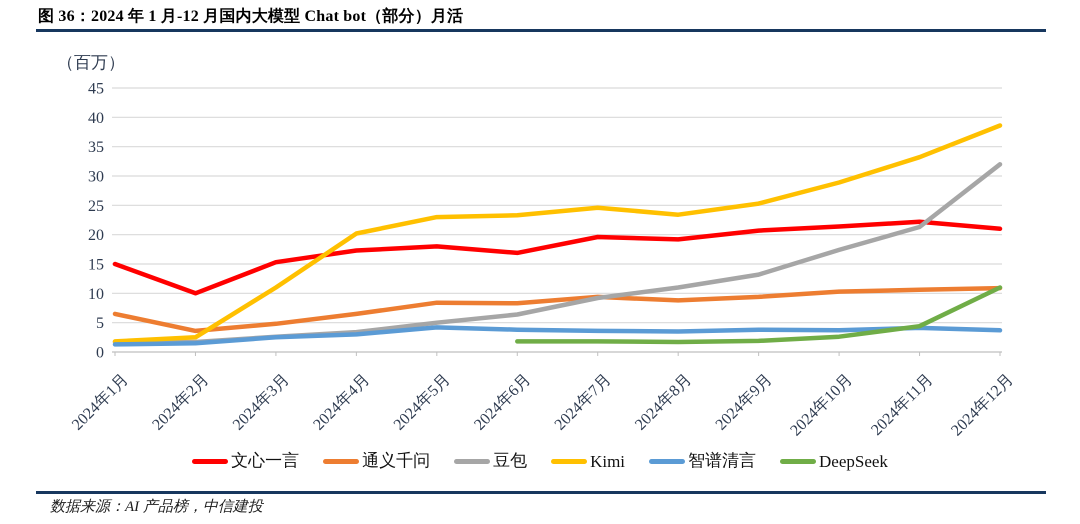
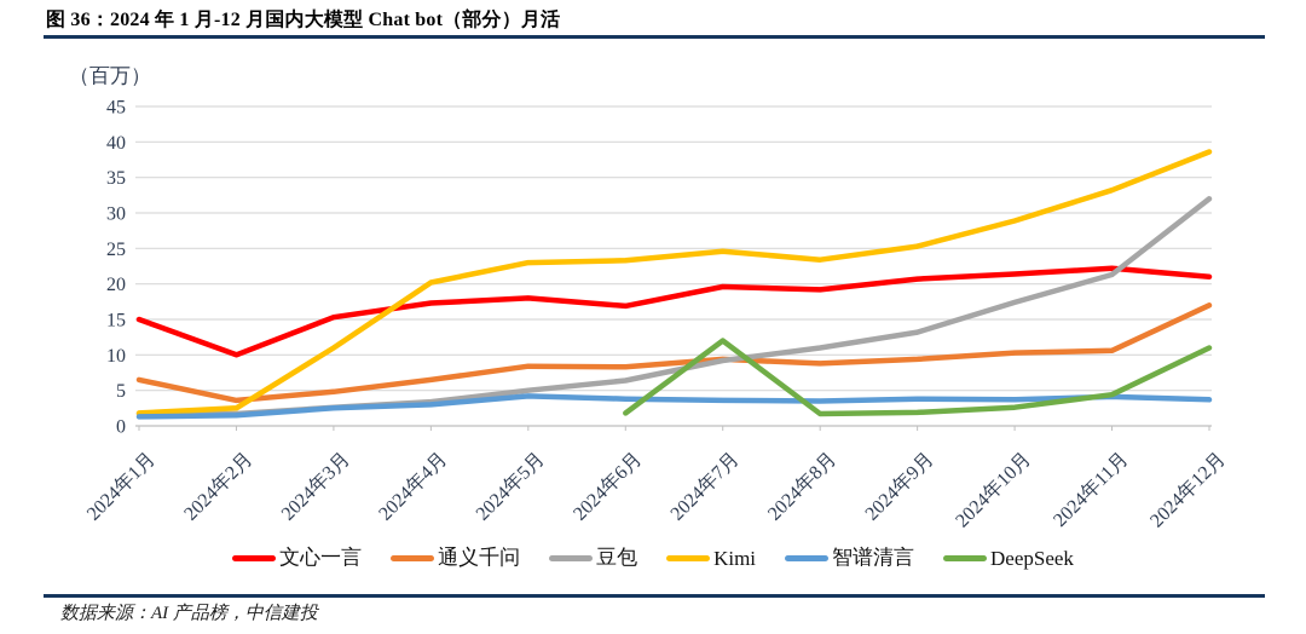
DeepSeek/2024年7月: 2 -> 12
通义千问/2024年12月: 11 -> 17
